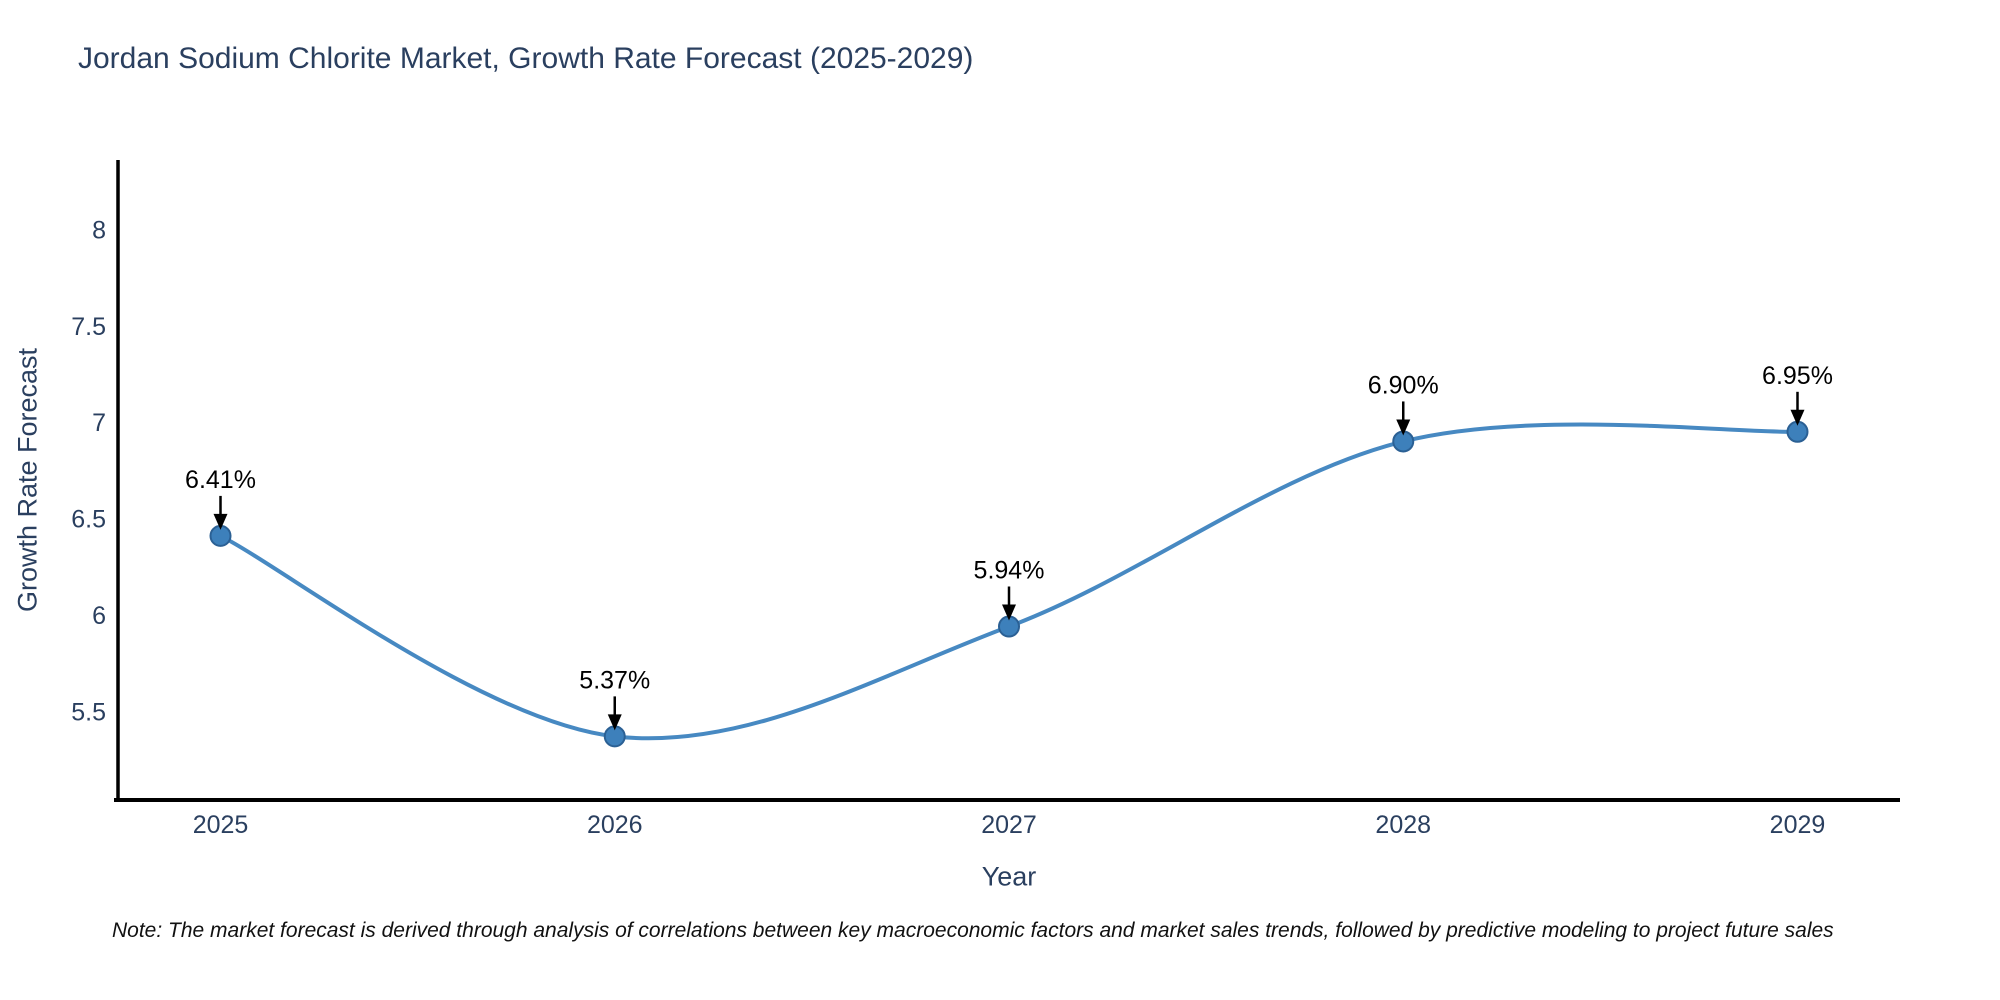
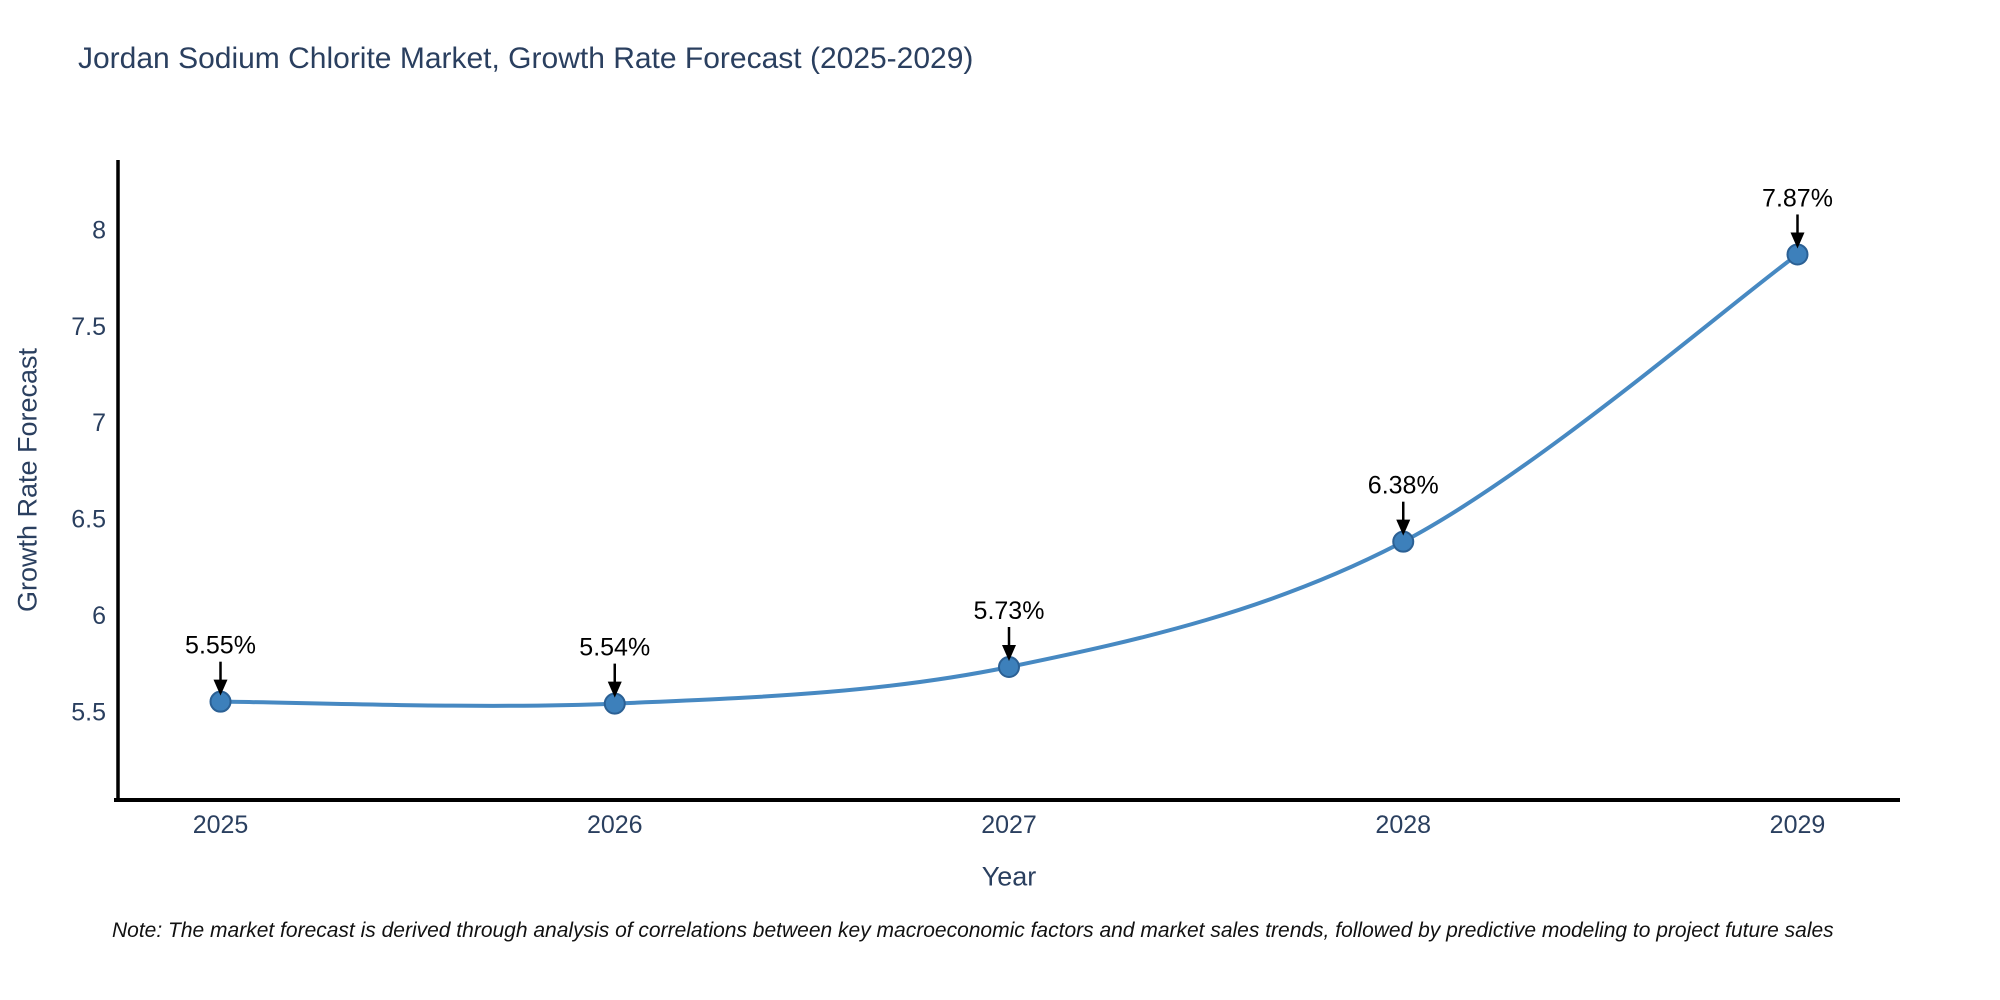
2025: 6.41% -> 5.55%
2026: 5.37% -> 5.54%
2027: 5.94% -> 5.73%
2028: 6.90% -> 6.38%
2029: 6.95% -> 7.87%
